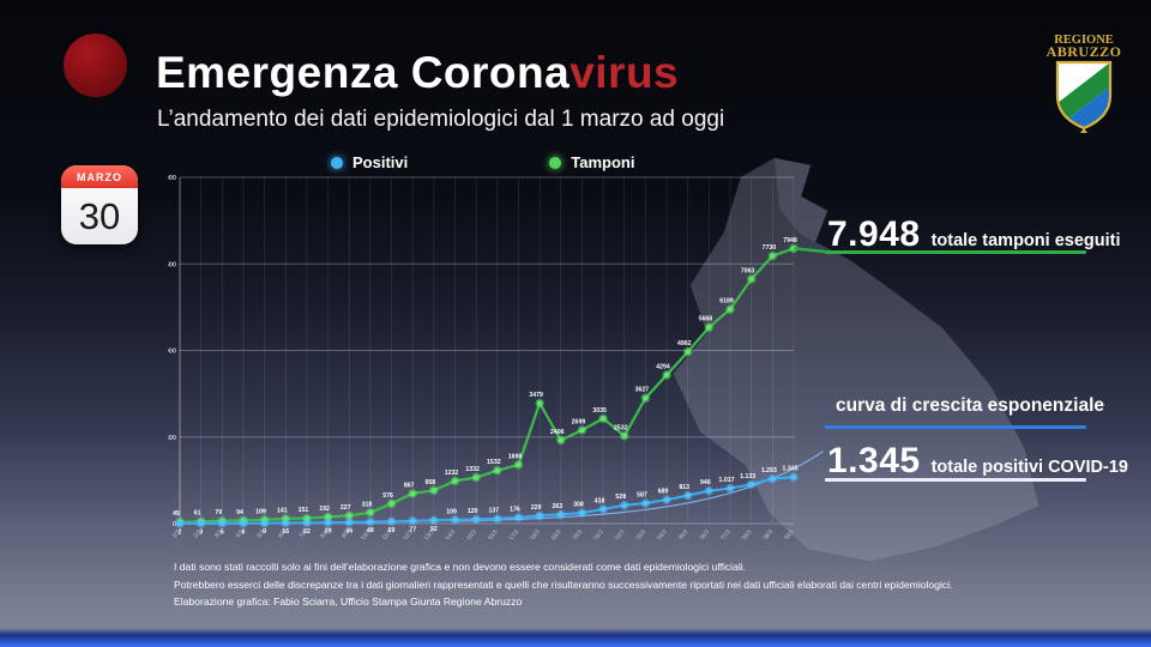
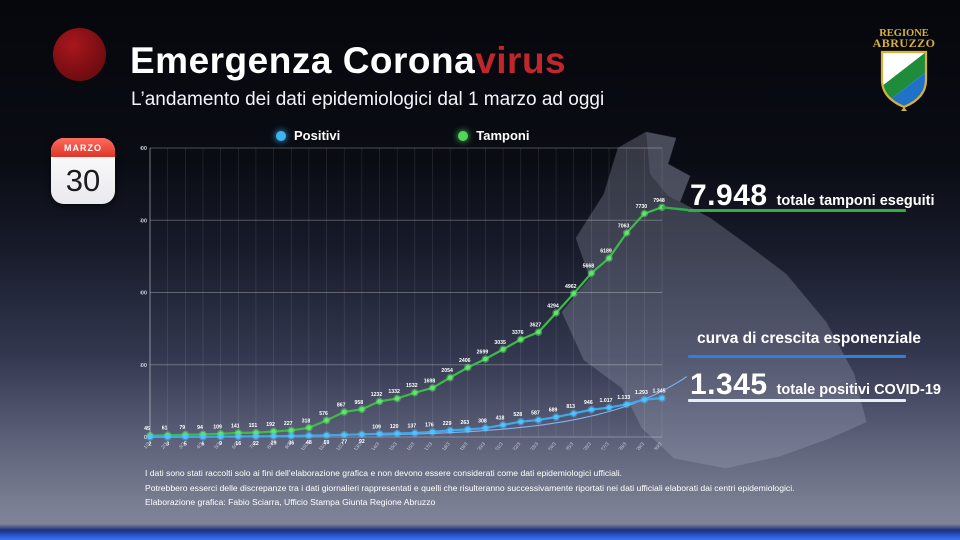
Tamponi/18/3: 3479 -> 2054
Tamponi/22/3: 2532 -> 3376
